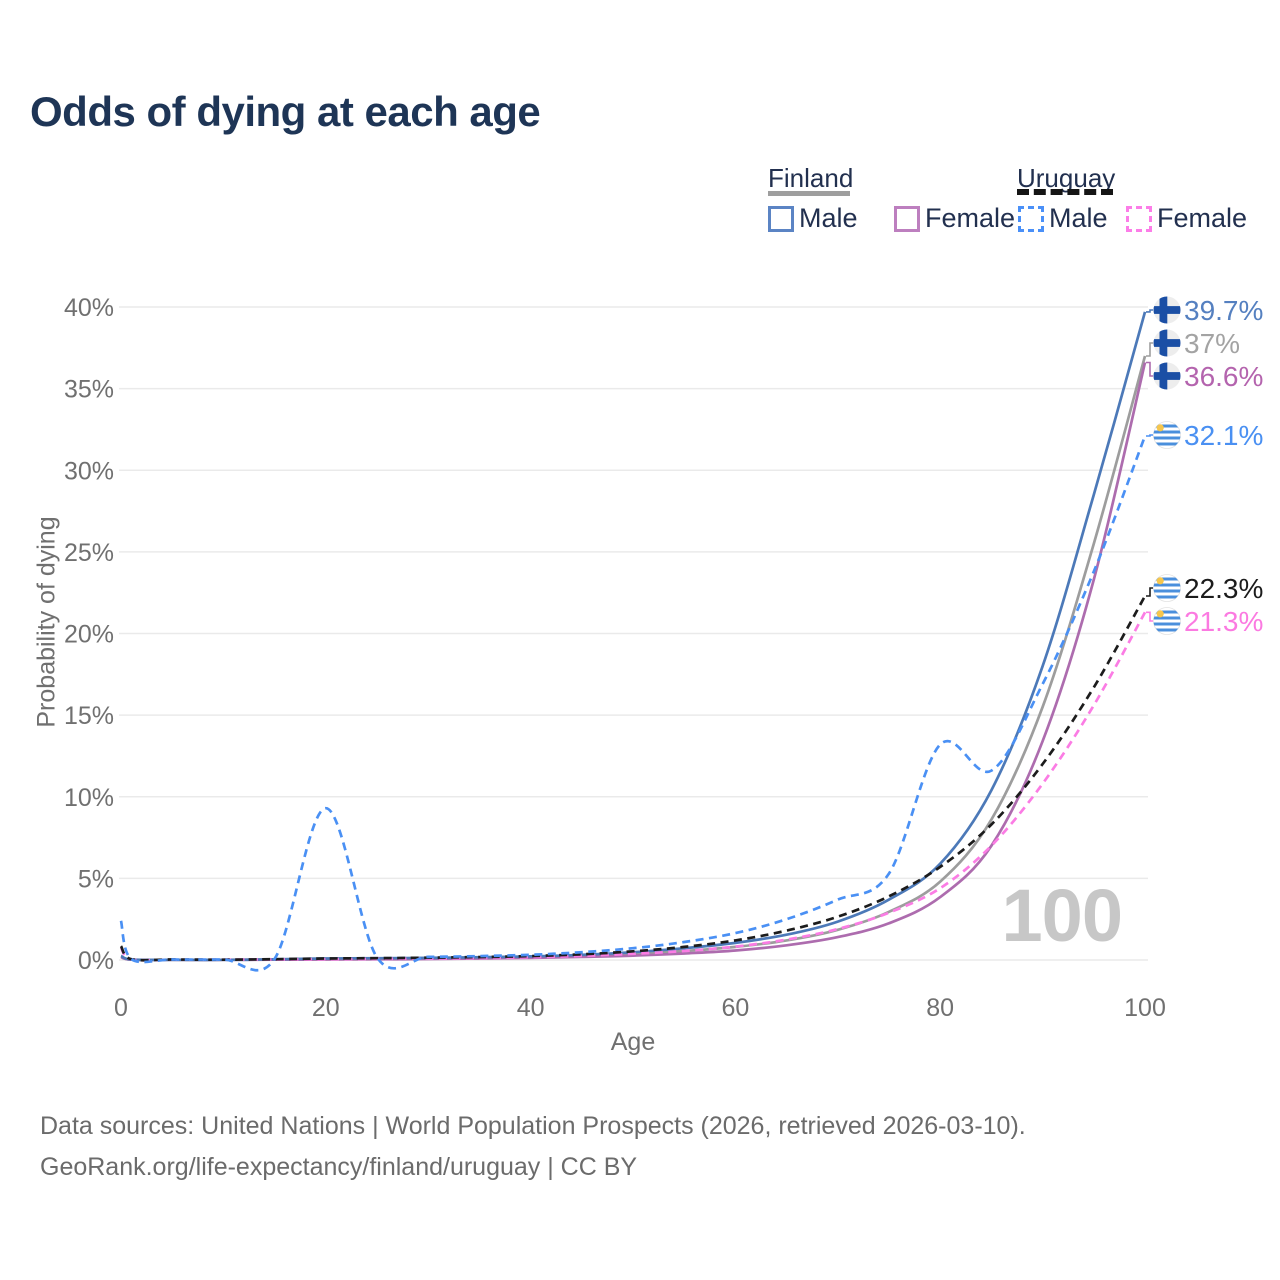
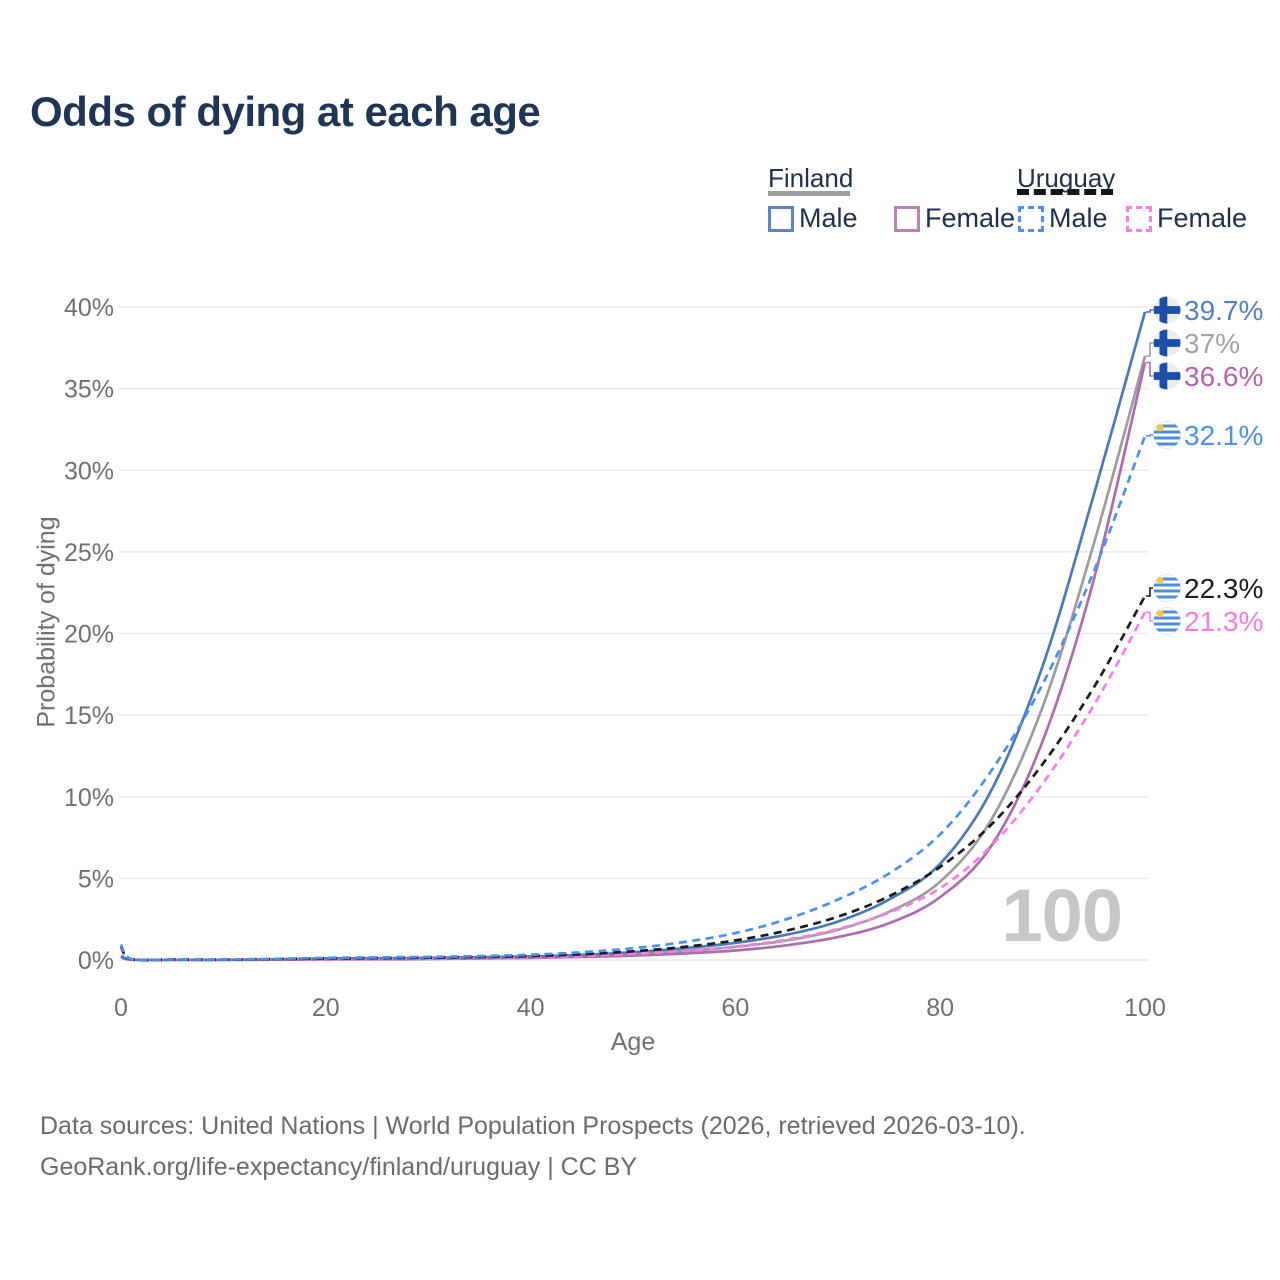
Uruguay Male/0: 2.4% -> 0.9%
Uruguay Male/20: 9.3% -> 0.1%
Uruguay Male/80: 13.2% -> 7.7%
